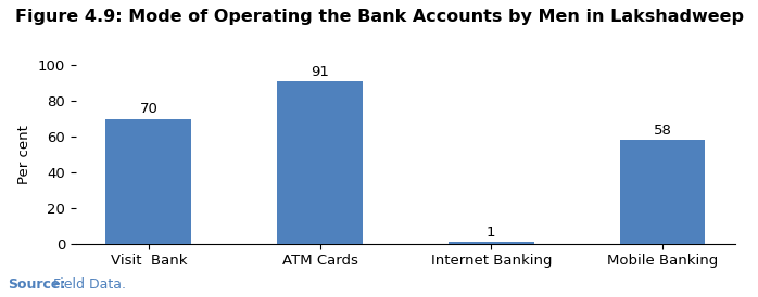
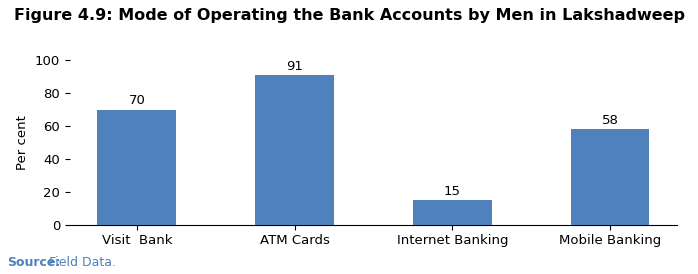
Internet Banking: 1 -> 15
